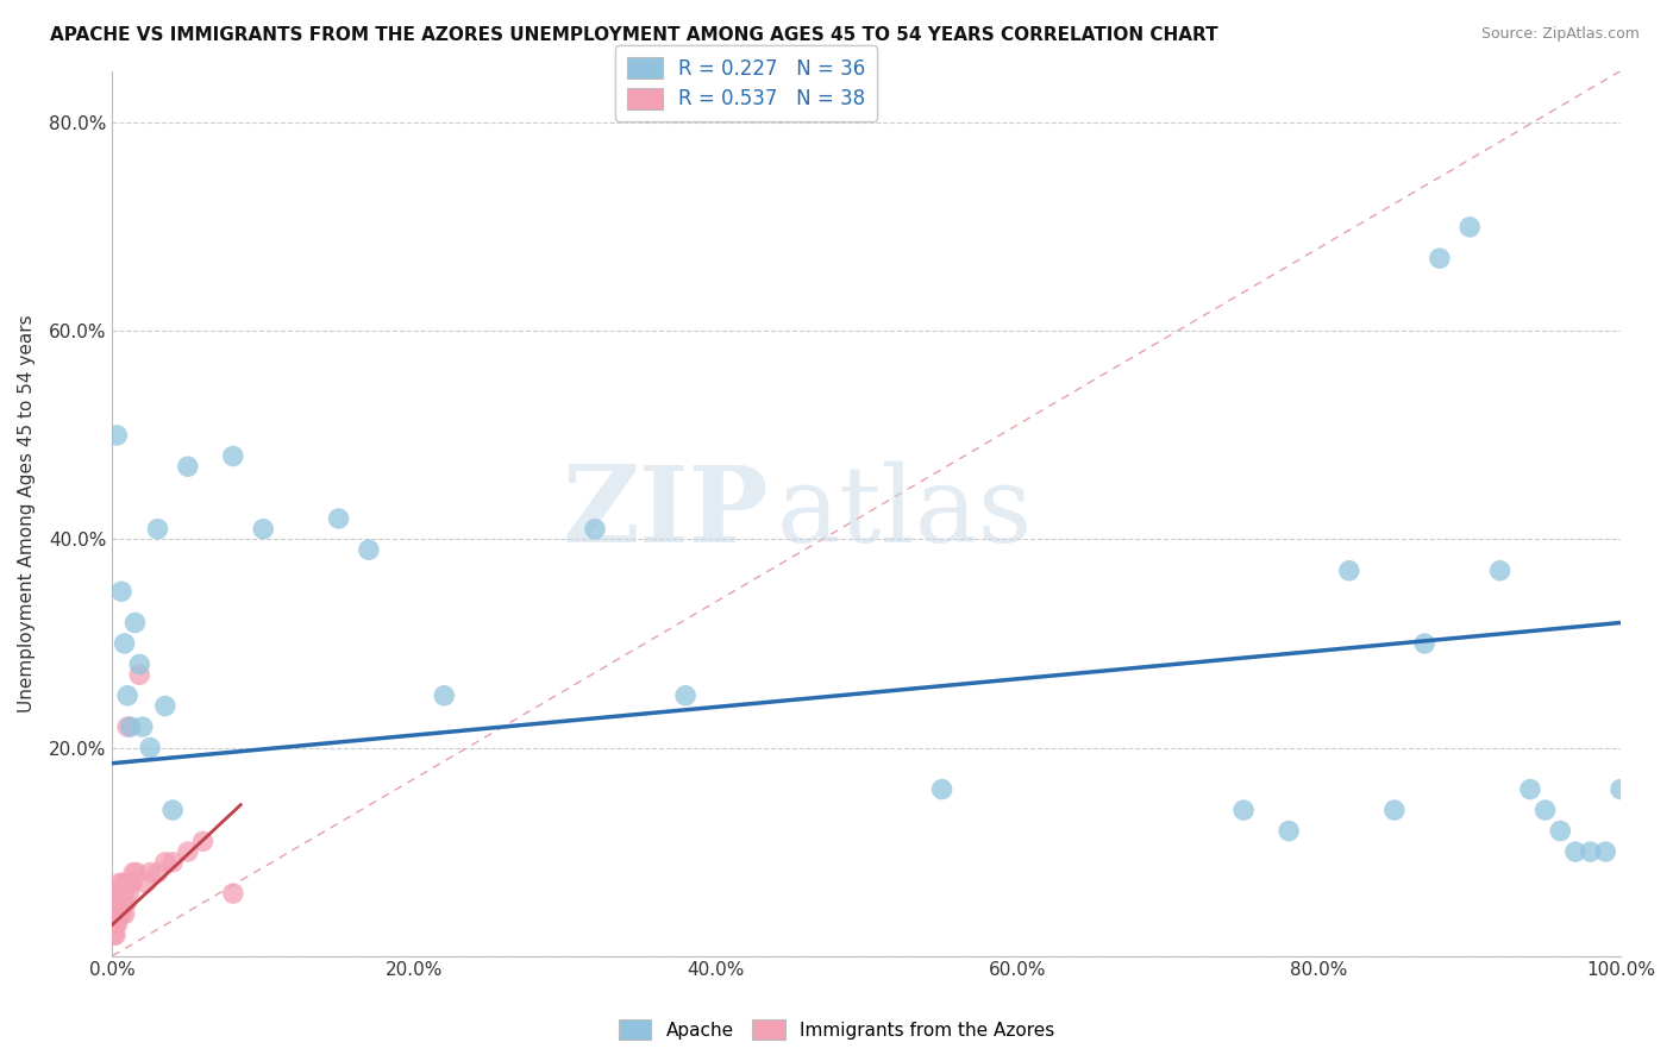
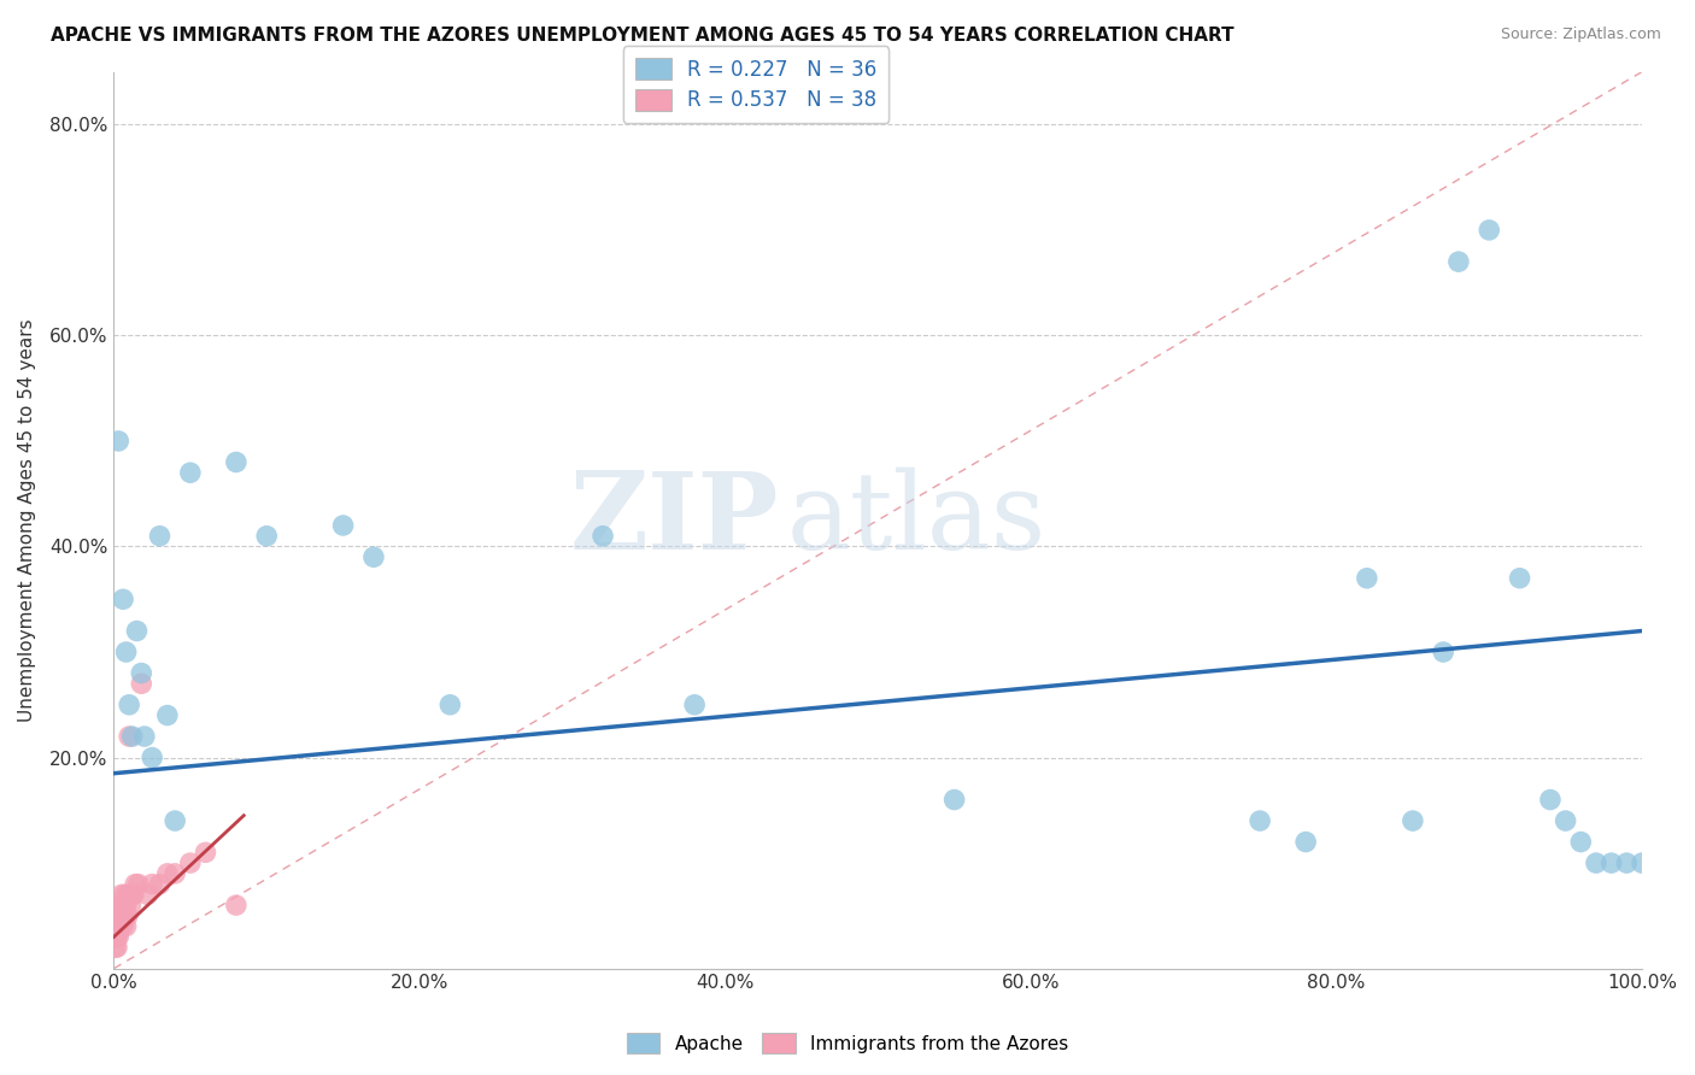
Apache/100.0%: 16% -> 10%
